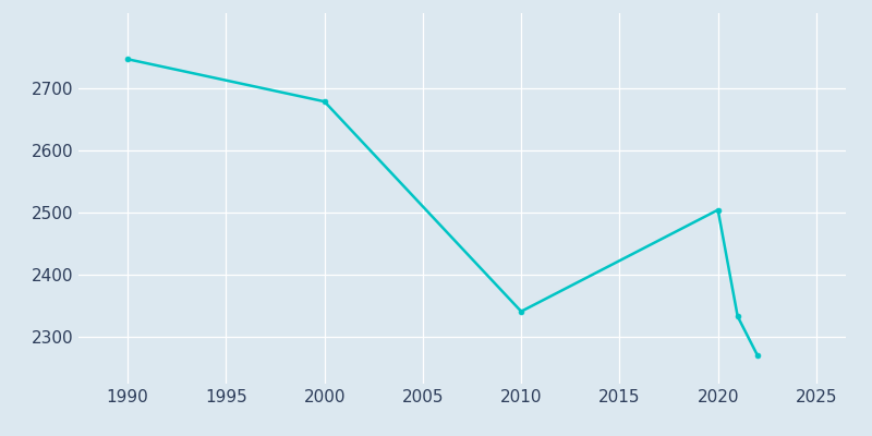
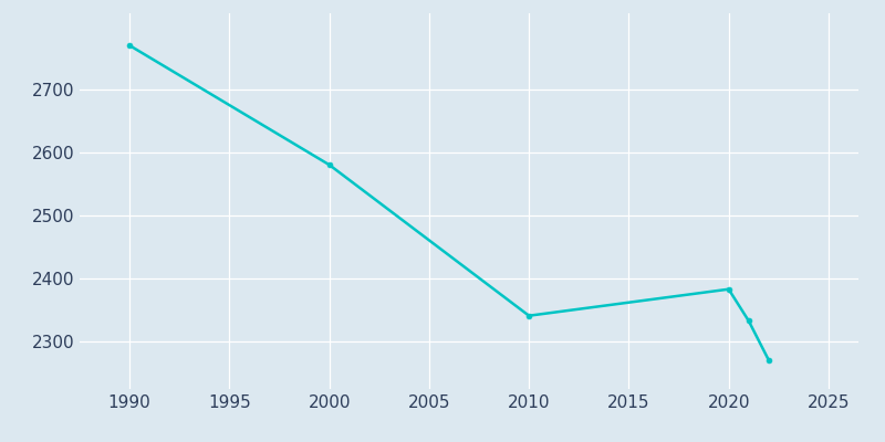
1990: 2746 -> 2769
2000: 2678 -> 2580
2020: 2504 -> 2383
